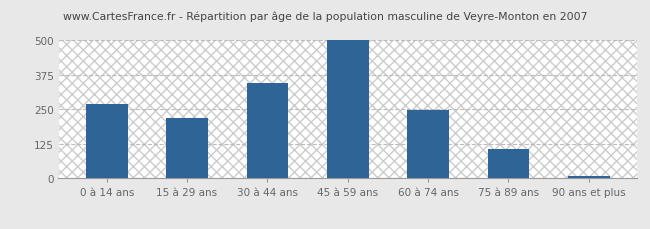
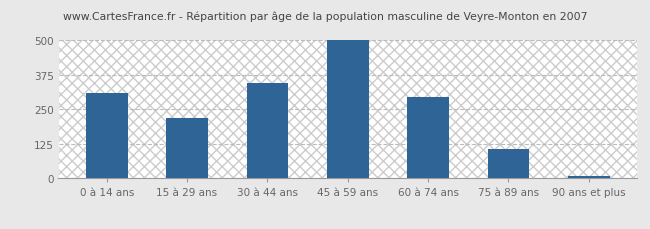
0 à 14 ans: 270 -> 310
60 à 74 ans: 248 -> 295
